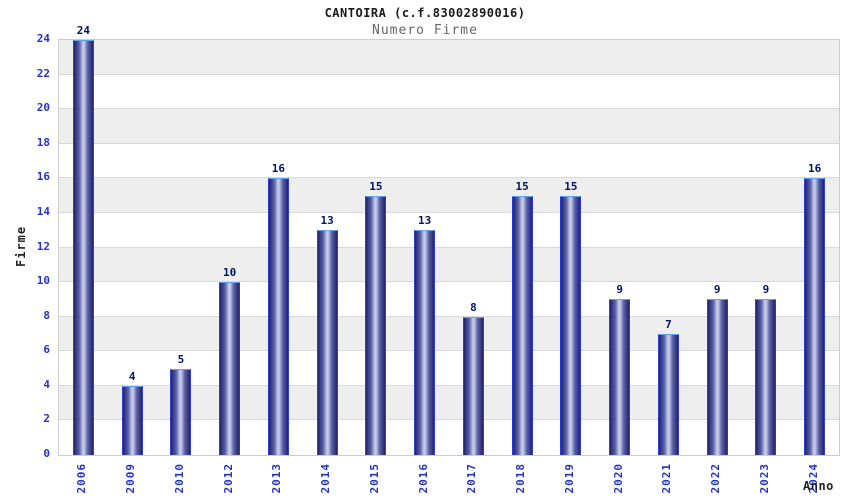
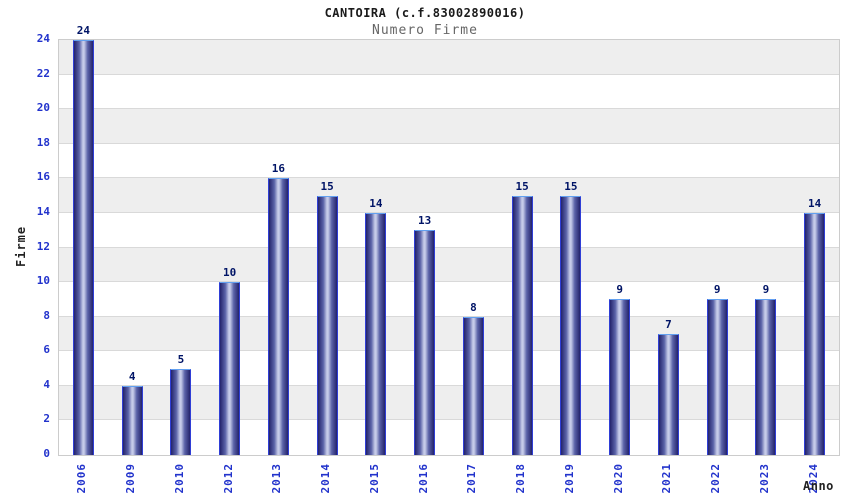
2014: 13 -> 15
2015: 15 -> 14
2024: 16 -> 14
